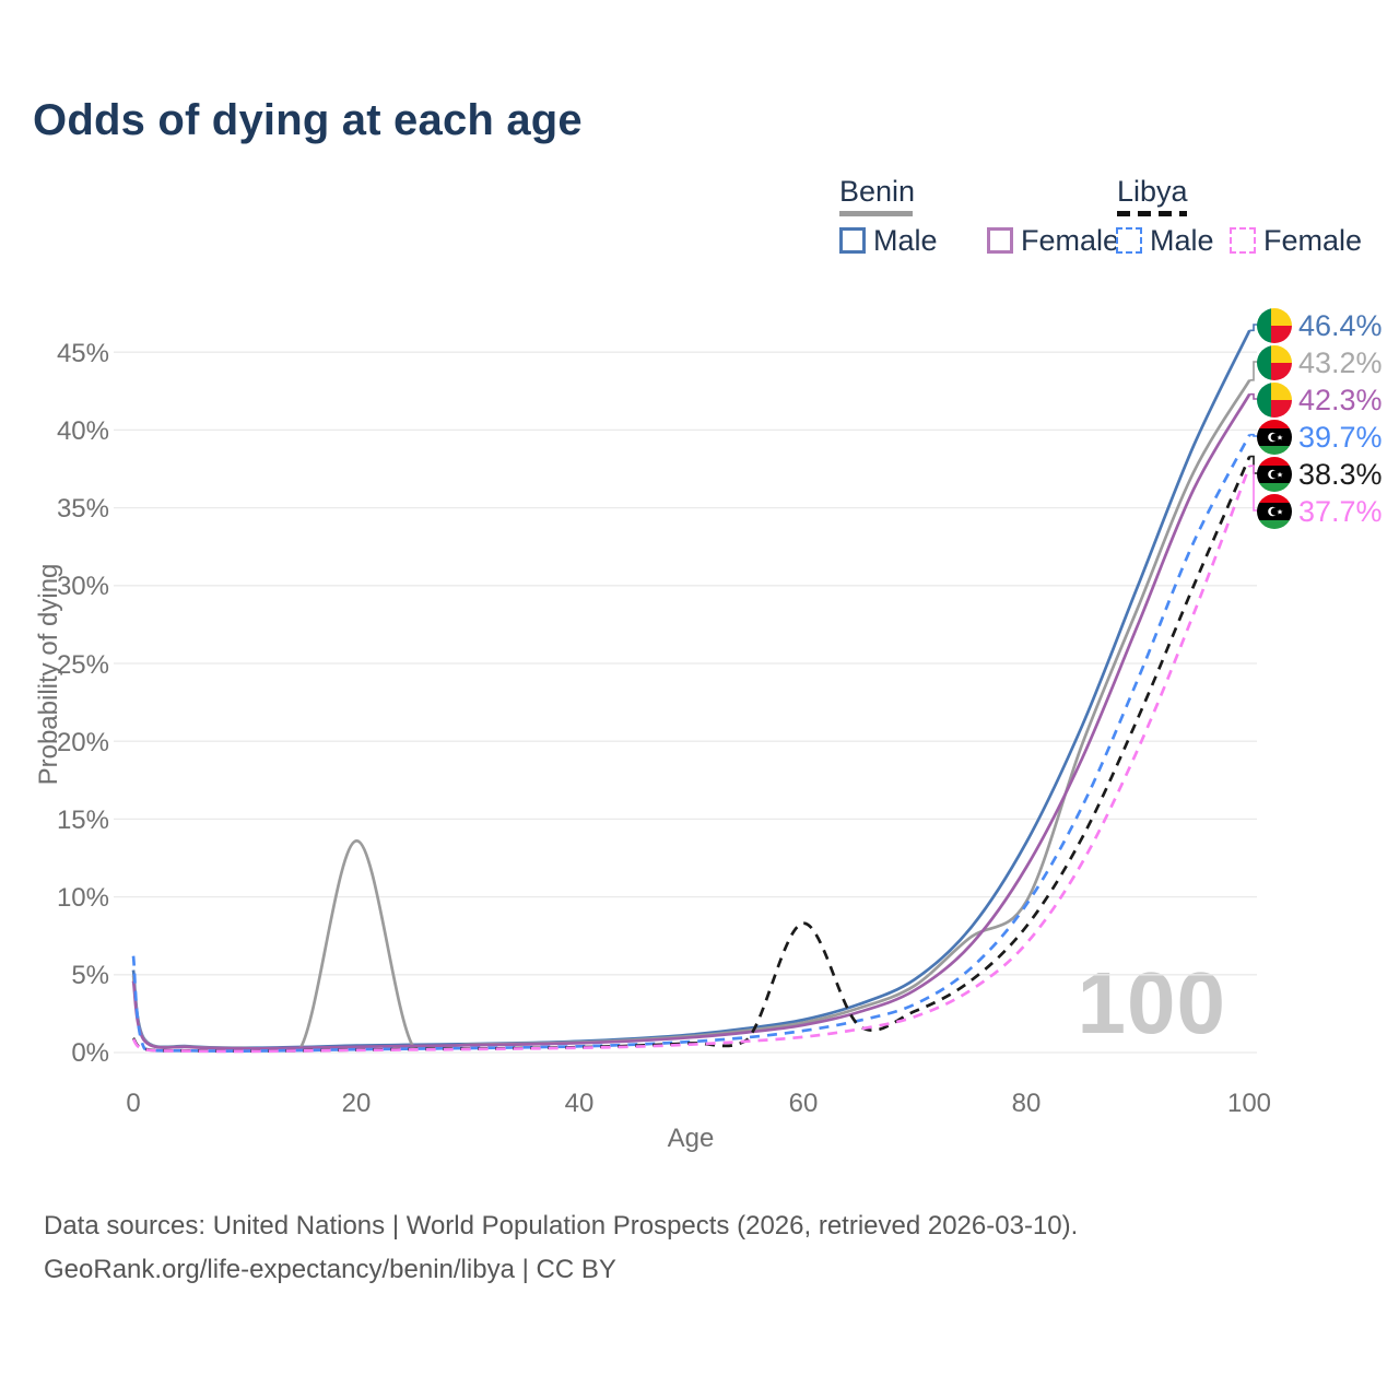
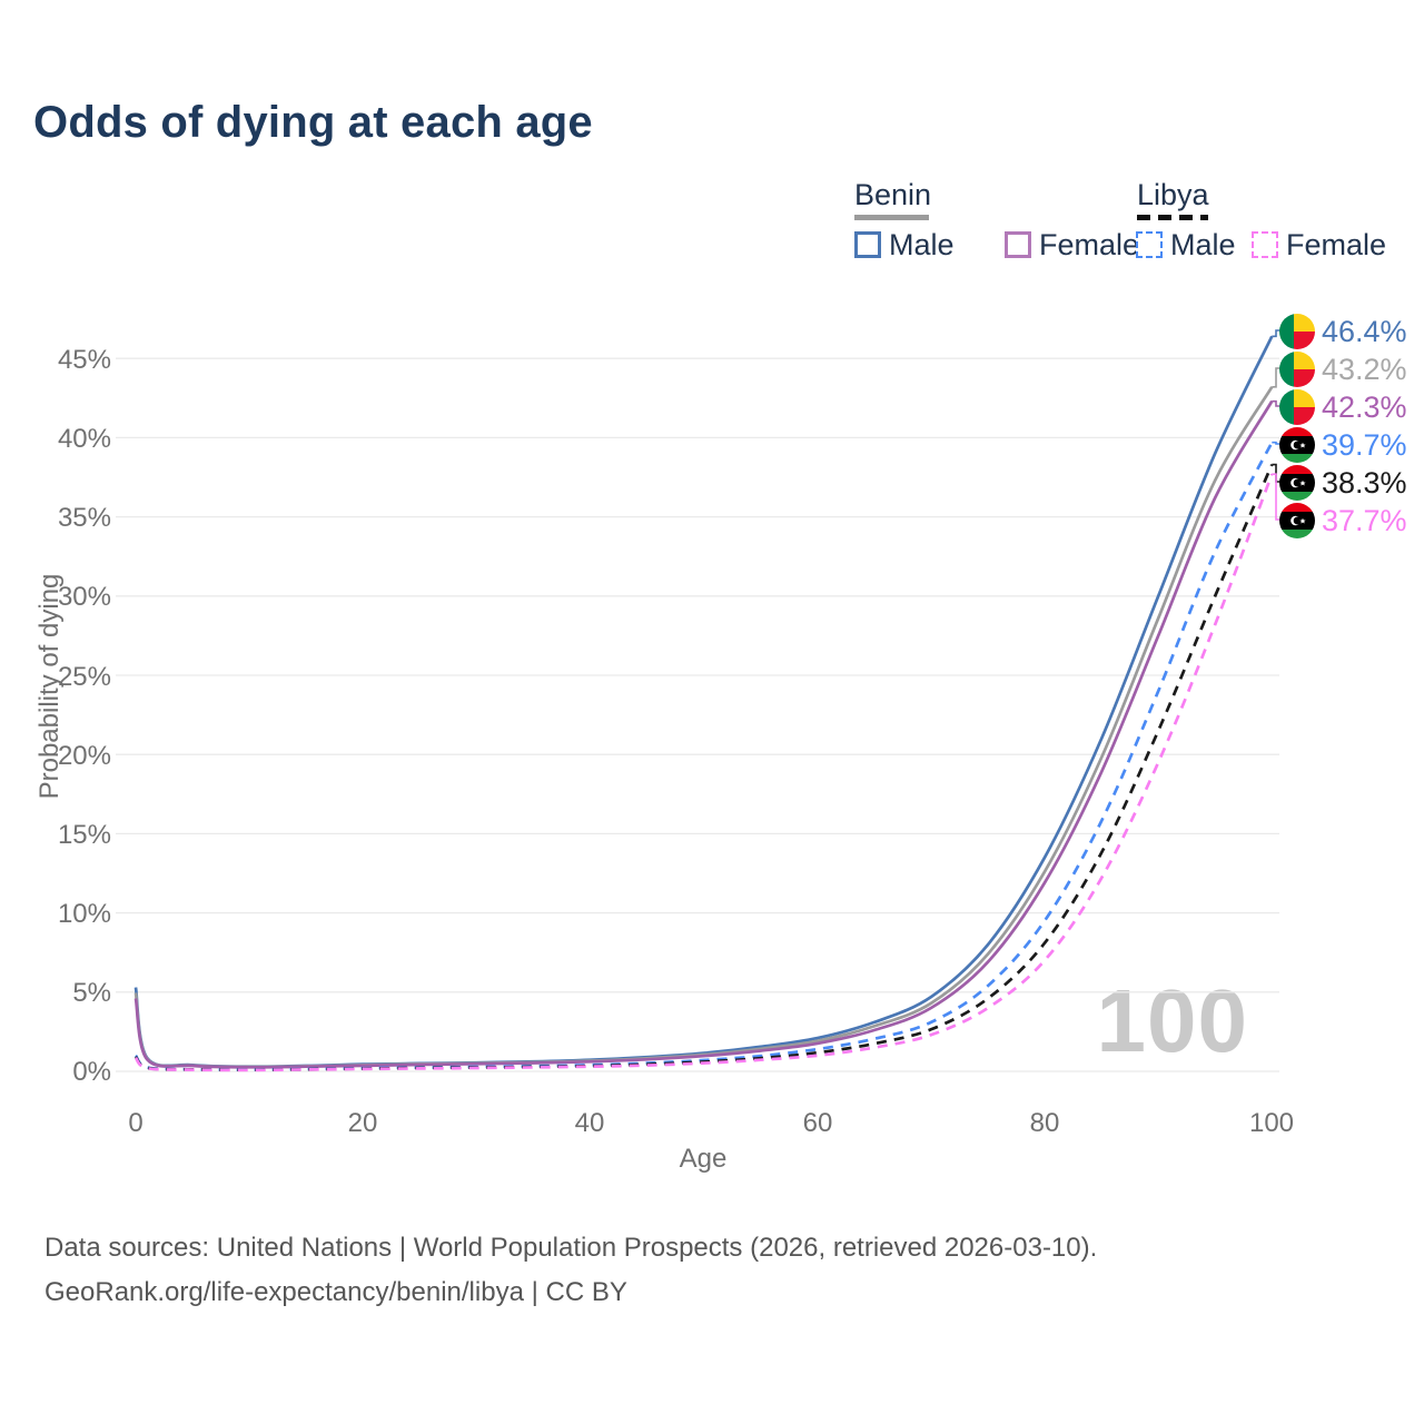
Libya Male/0: 6.2% -> 1.0%
Benin/20: 13.6% -> 0.4%
Libya/60: 8.3% -> 1.2%
Benin/80: 9.7% -> 12.6%
